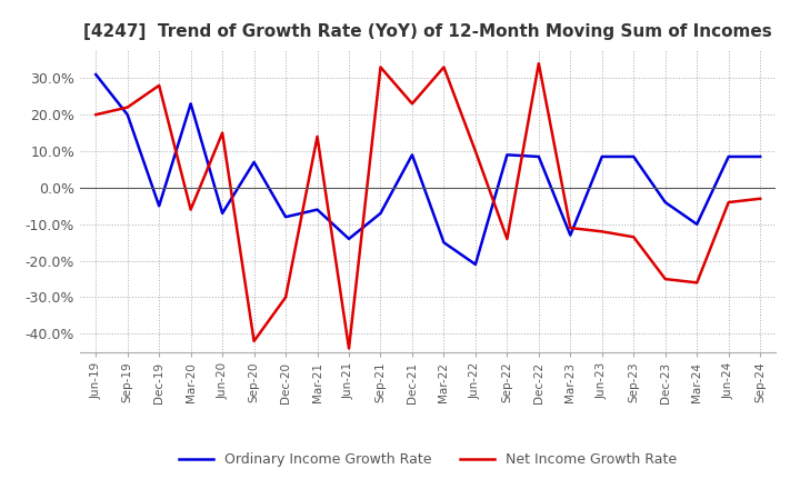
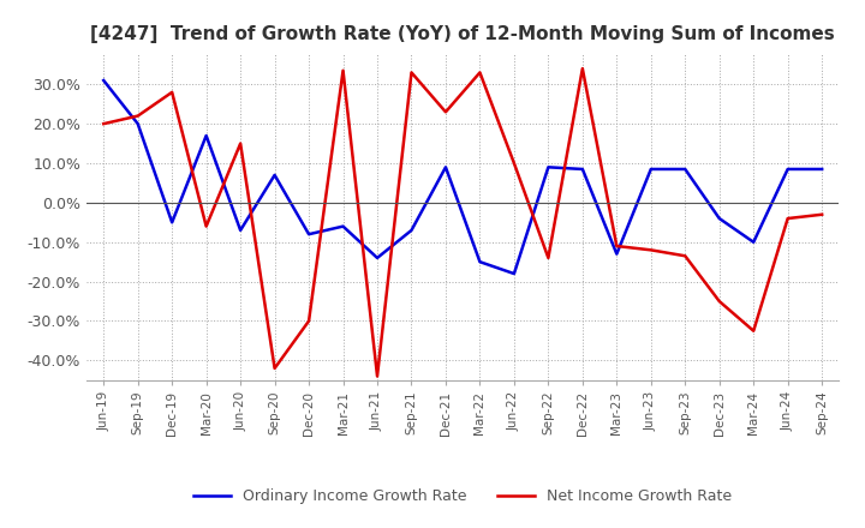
Ordinary Income Growth Rate/Mar-20: 23.0% -> 17.0%
Net Income Growth Rate/Mar-21: 14.0% -> 33.5%
Ordinary Income Growth Rate/Jun-22: -21.0% -> -18.0%
Net Income Growth Rate/Mar-24: -26.0% -> -32.5%
